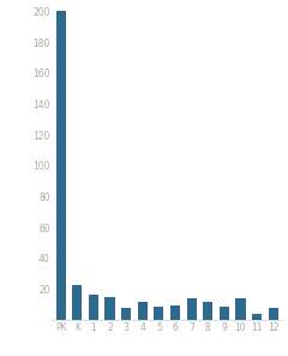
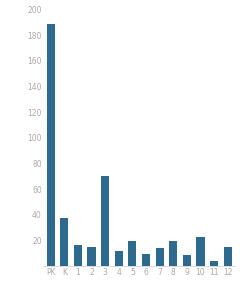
PK: 200 -> 189
K: 23 -> 38
3: 8 -> 70
5: 9 -> 20
8: 12 -> 20
10: 14 -> 23
12: 8 -> 15
